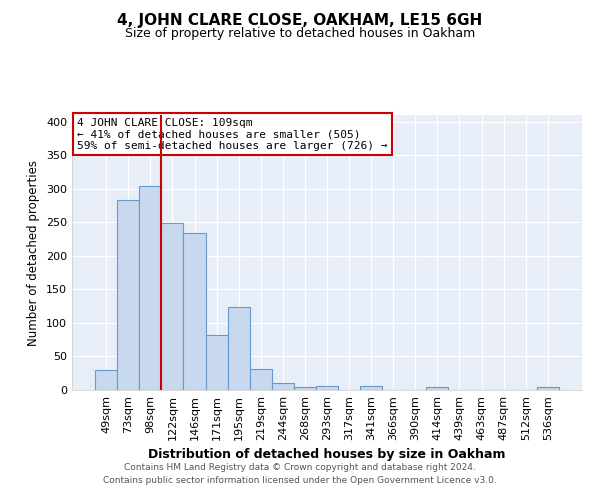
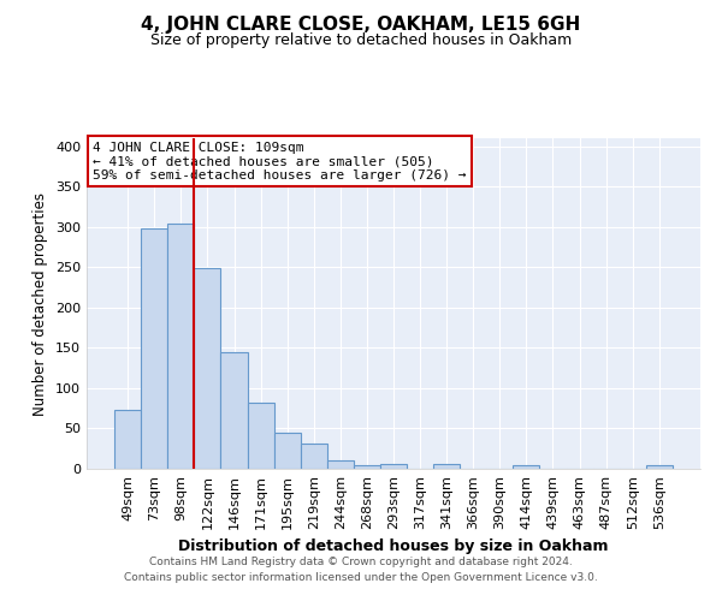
49sqm: 30 -> 73
73sqm: 284 -> 298
146sqm: 234 -> 144
195sqm: 124 -> 44
